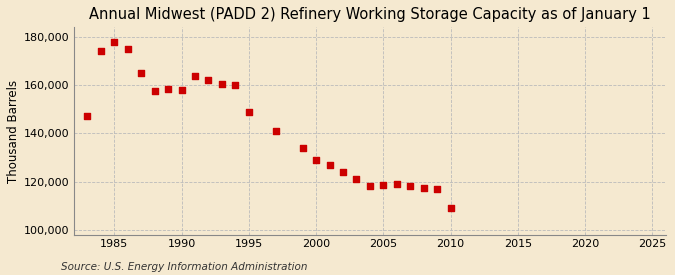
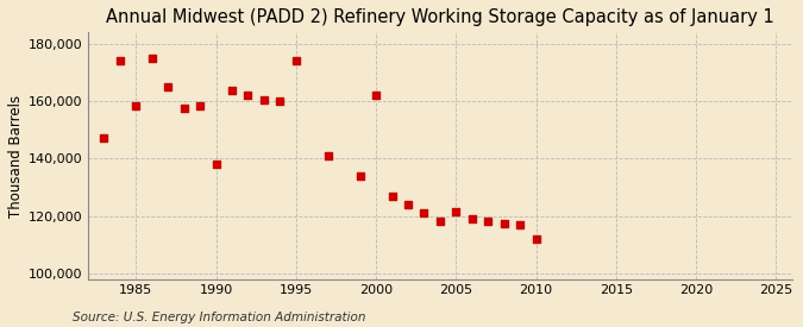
1985: 178,000 -> 158,500
1990: 158,000 -> 138,000
1995: 149,000 -> 174,000
2000: 129,000 -> 162,000
2005: 118,500 -> 121,500
2010: 109,000 -> 112,000
